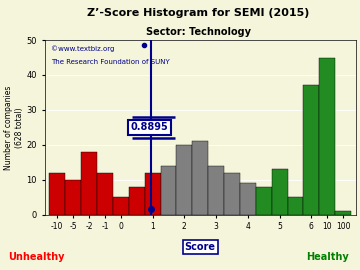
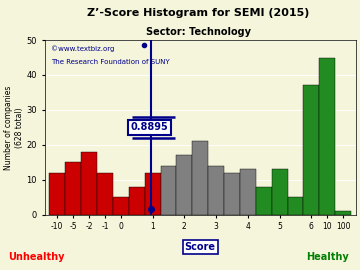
-5: 10 -> 15
2: 20 -> 17
4: 9 -> 13
